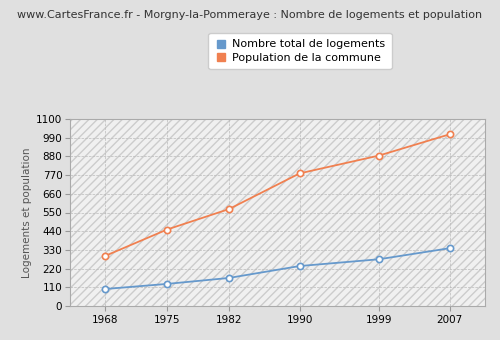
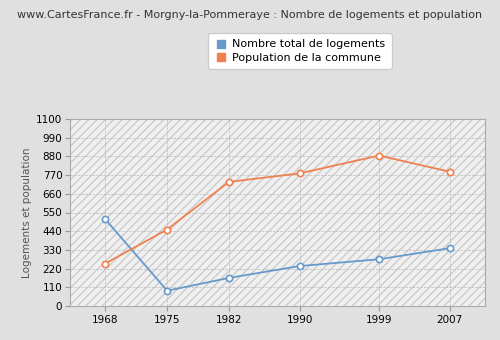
Nombre total de logements/1968: 100 -> 510
Population de la commune/1968: 300 -> 250
Nombre total de logements/1975: 130 -> 90
Population de la commune/1982: 570 -> 730
Population de la commune/2007: 1010 -> 790
